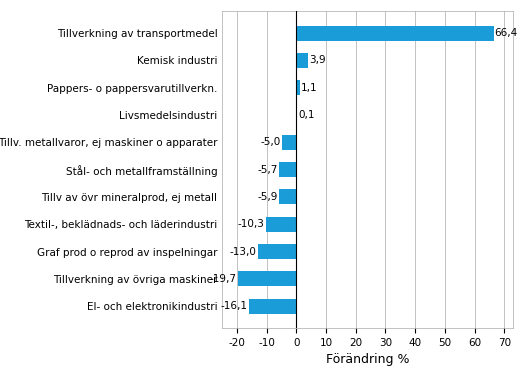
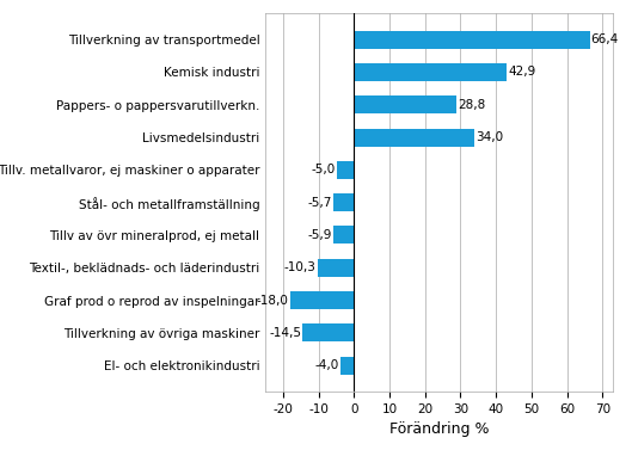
Kemisk industri: 3,9 -> 42,9
Pappers- o pappersvarutillverkn.: 1,1 -> 28,8
Livsmedelsindustri: 0,1 -> 34,0
Graf prod o reprod av inspelningar: -13,0 -> -18,0
Tillverkning av övriga maskiner: -19.7 -> -14.5
El- och elektronikindustri: -16,1 -> -4,0
